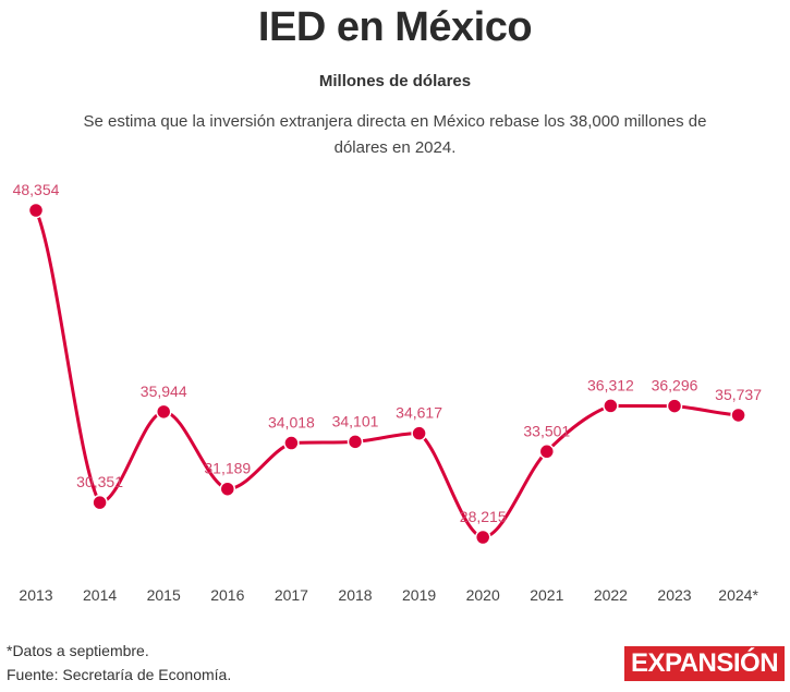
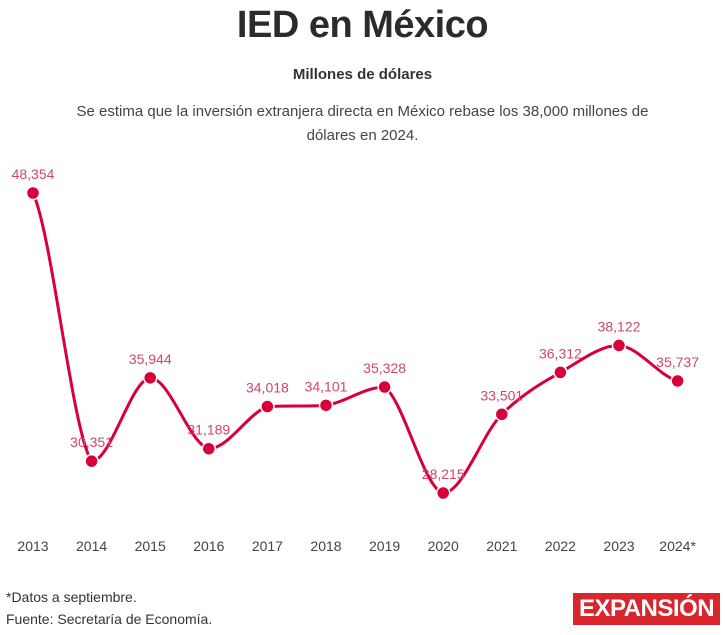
2019: 34,617 -> 35,328
2023: 36,296 -> 38,122
